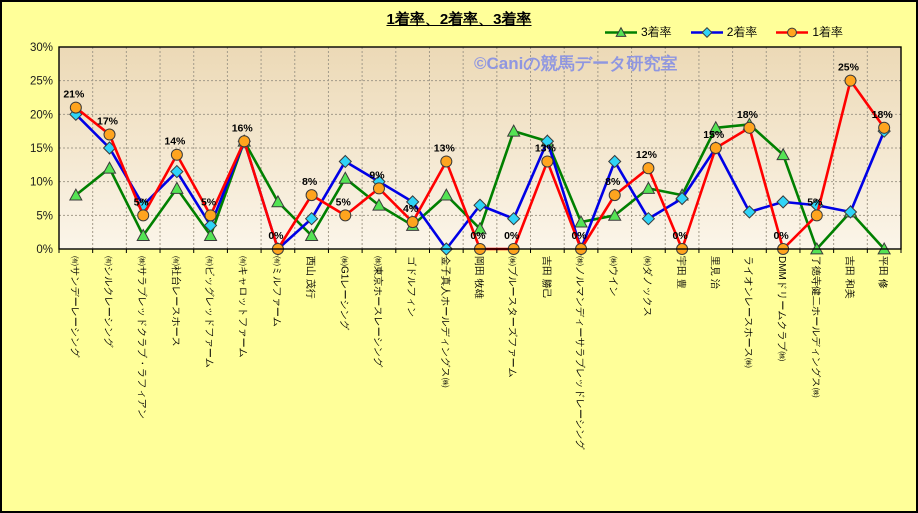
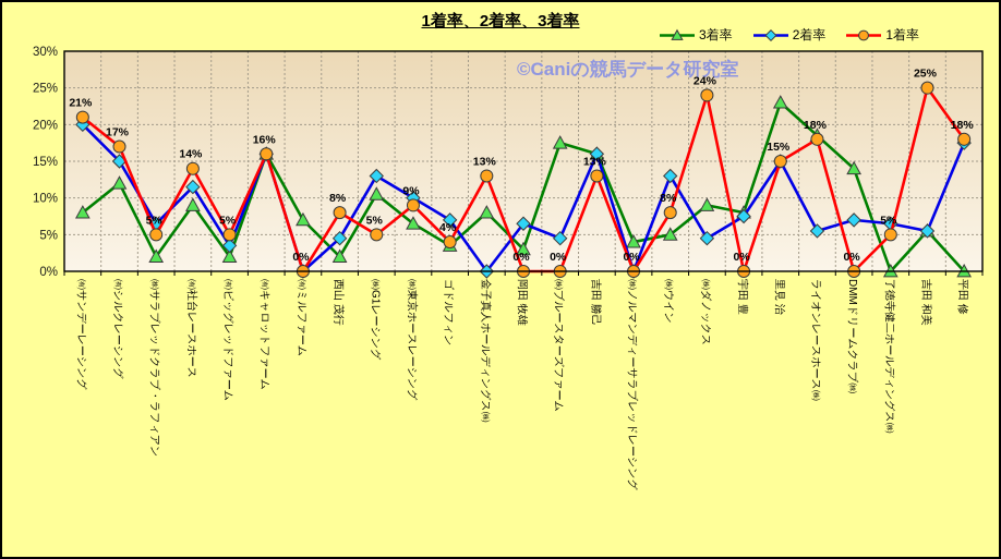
1着率/㈱ダノックス: 12% -> 24%
3着率/里見 治: 18% -> 23%
